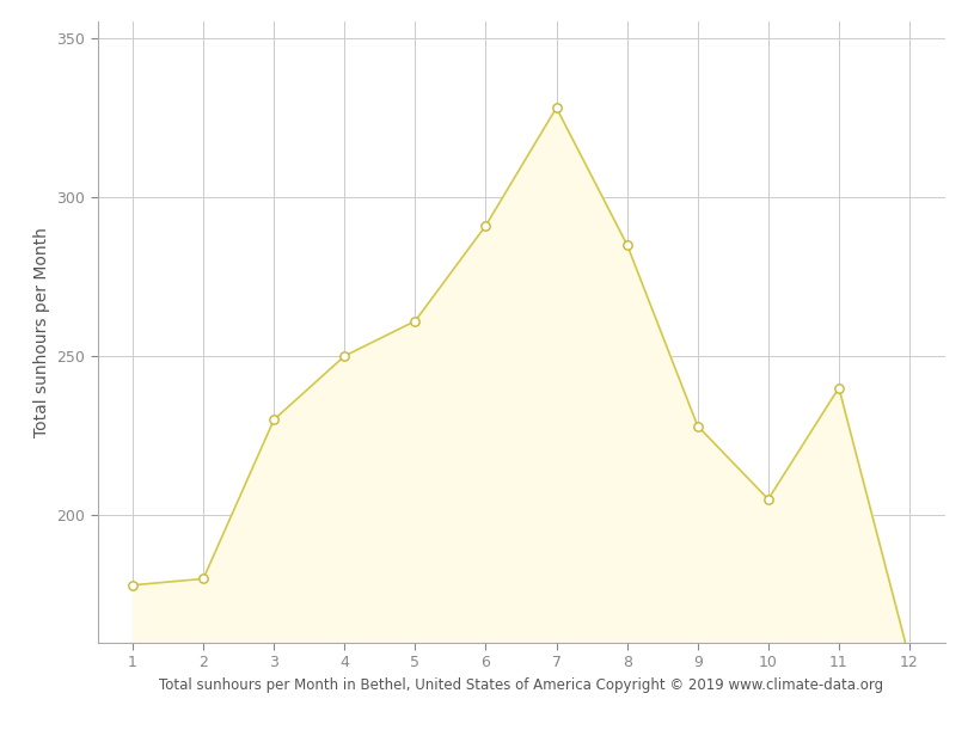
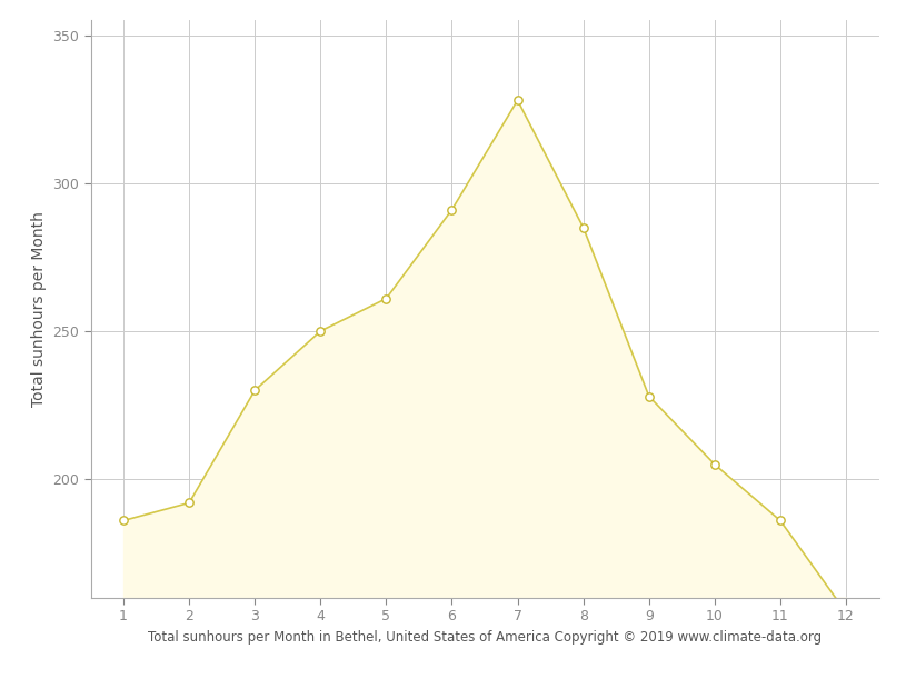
1: 178 -> 186
2: 180 -> 192
11: 240 -> 186
